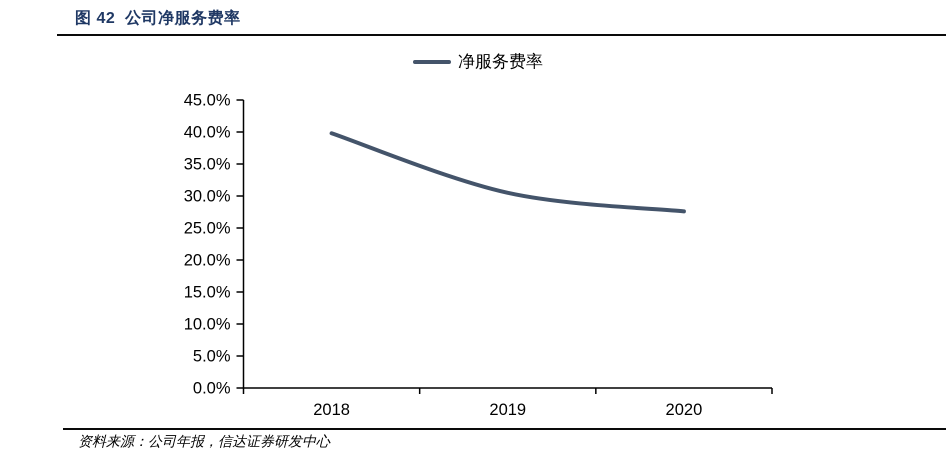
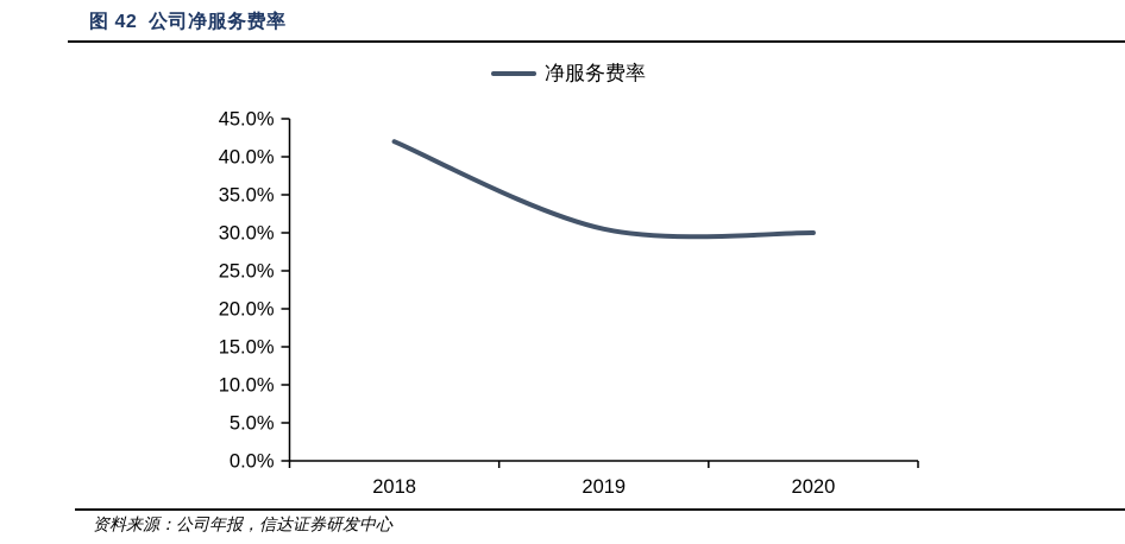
2018: 40% -> 42%
2020: 28% -> 30%
